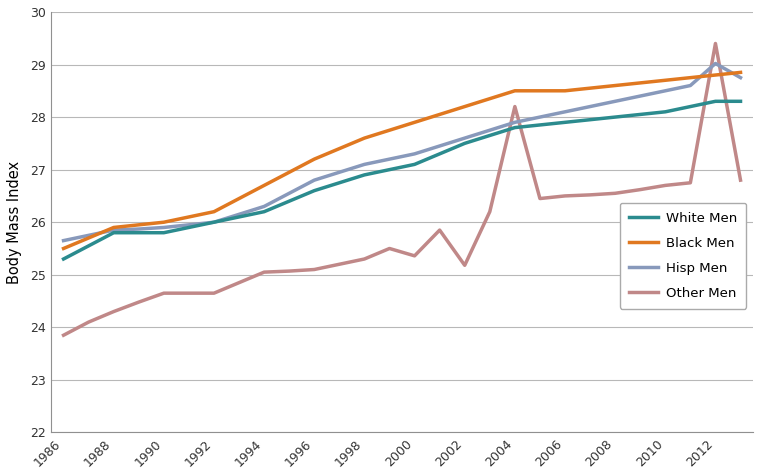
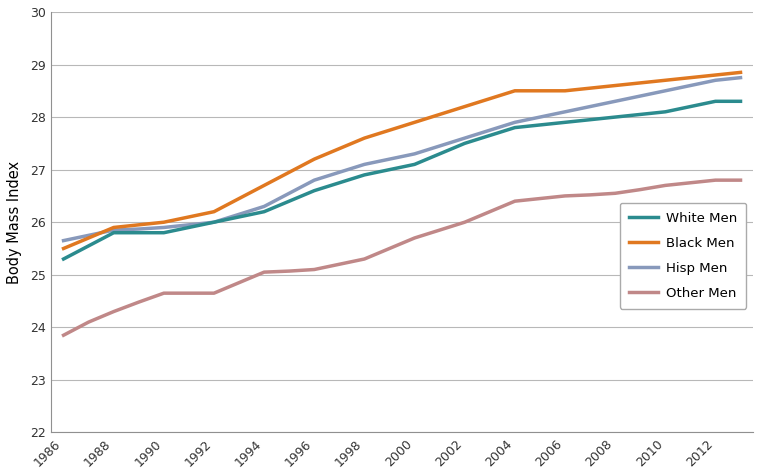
Other Men/2000: 25.36 -> 25.70
Other Men/2002: 25.18 -> 26.00
Other Men/2004: 28.20 -> 26.40
Hisp Men/2012: 29.02 -> 28.70
Other Men/2012: 29.40 -> 26.80
